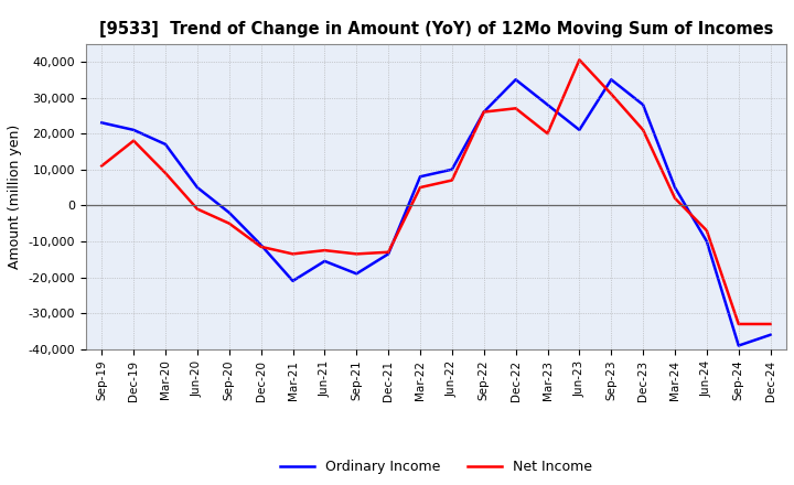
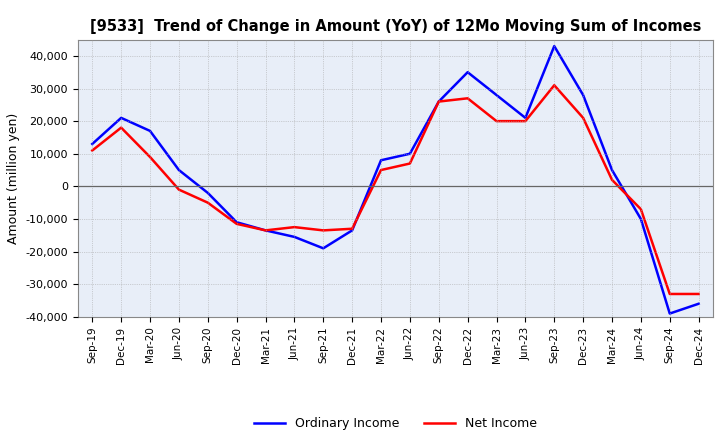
Ordinary Income/Sep-19: 23,000 -> 13,000
Ordinary Income/Mar-21: -21,000 -> -13,500
Net Income/Jun-23: 40,500 -> 20,000
Ordinary Income/Sep-23: 35,000 -> 43,000
